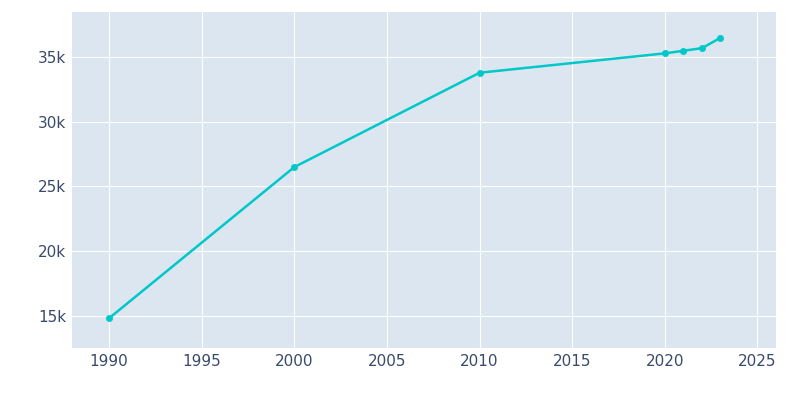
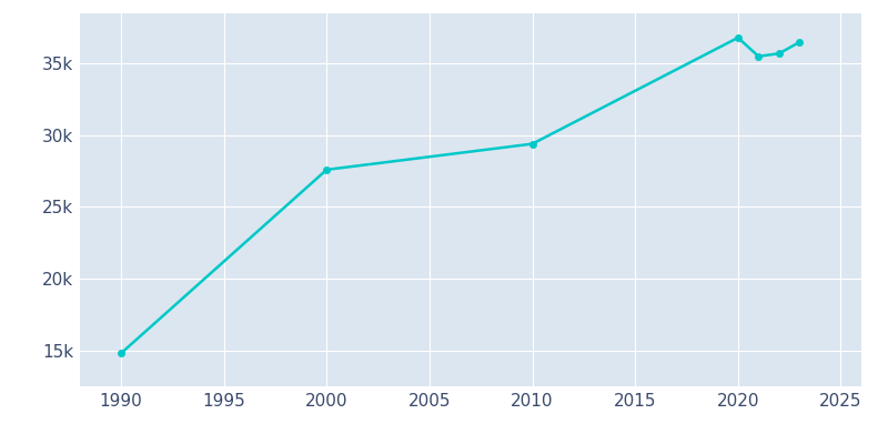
2000: 26.5k -> 27.6k
2010: 33.8k -> 29.4k
2020: 35.3k -> 36.8k
